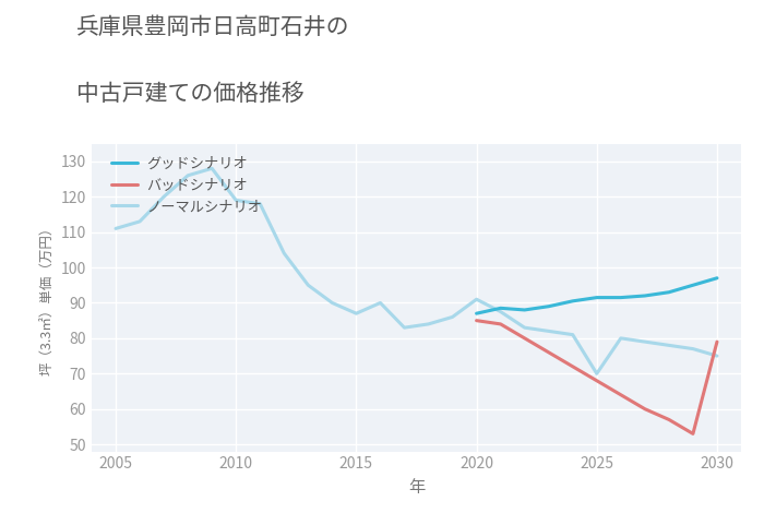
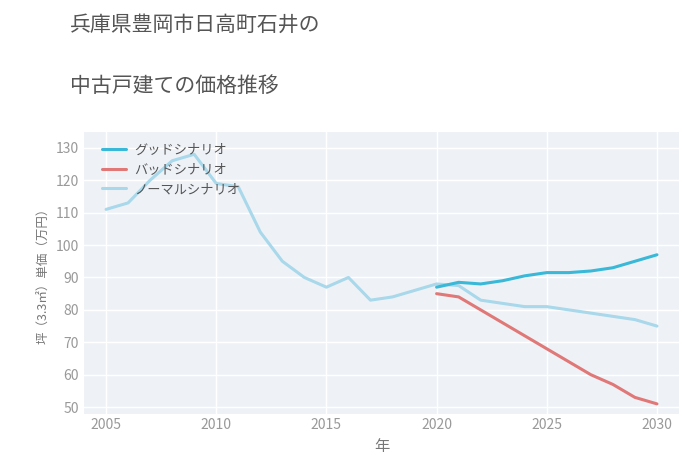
ノーマルシナリオ/2020: 91.0 -> 88.0
ノーマルシナリオ/2025: 70.0 -> 81.0
バッドシナリオ/2030: 79 -> 51
